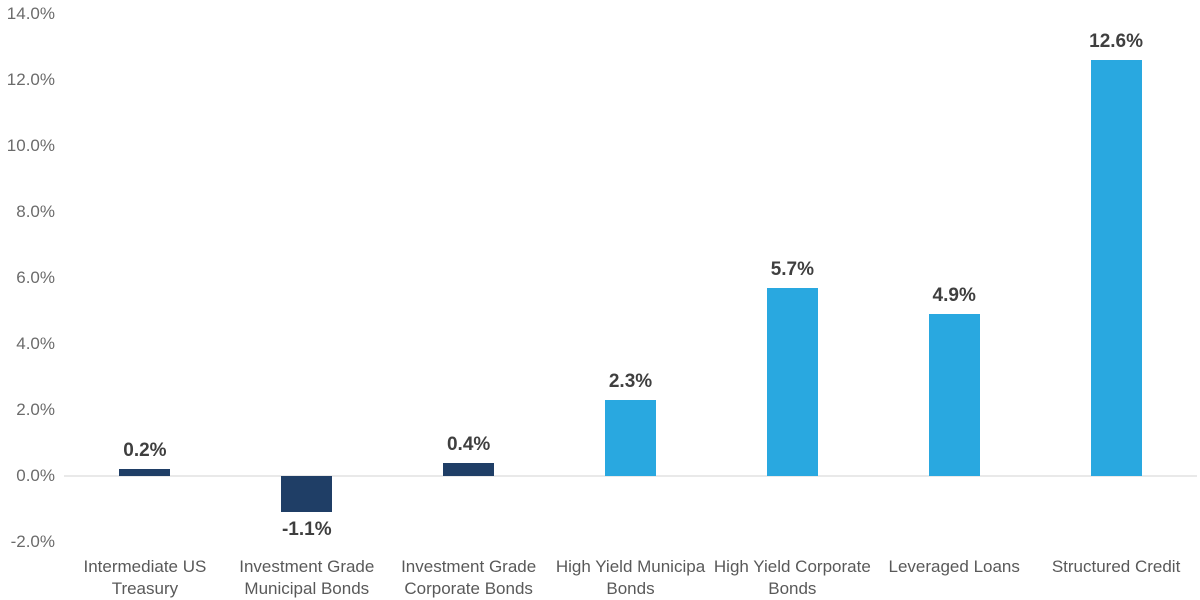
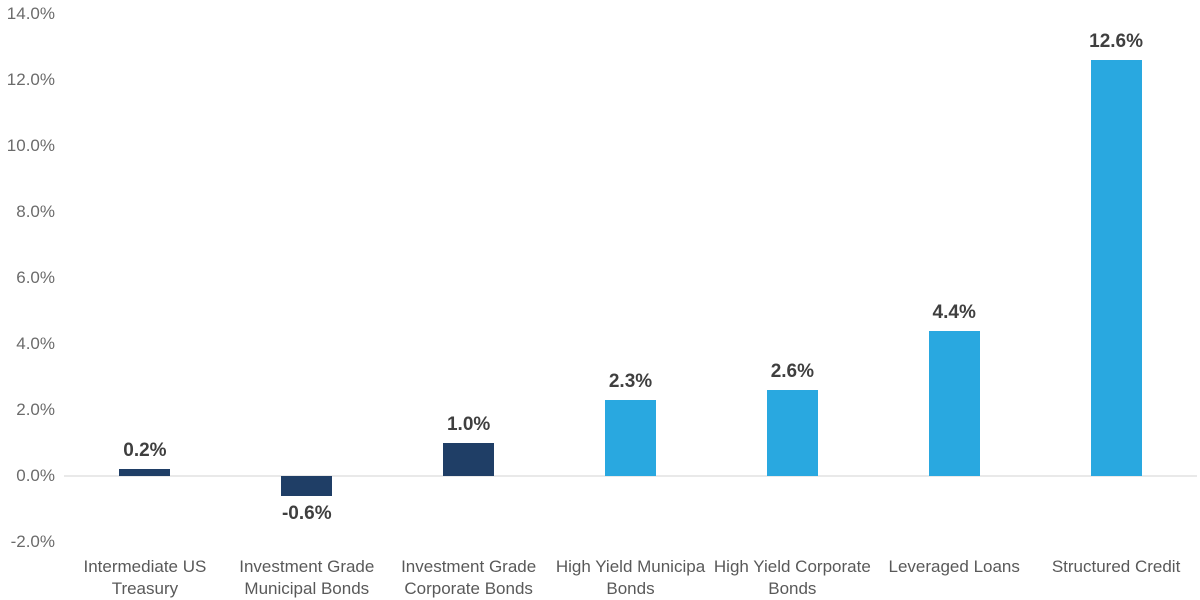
Investment Grade Municipal Bonds: -1.1% -> -0.6%
Investment Grade Corporate Bonds: 0.4% -> 1.0%
High Yield Corporate Bonds: 5.7% -> 2.6%
Leveraged Loans: 4.9% -> 4.4%
